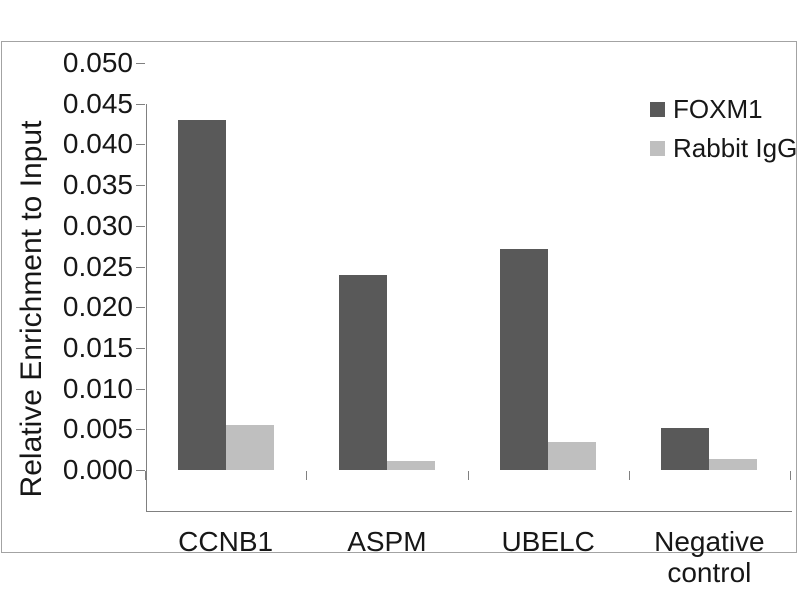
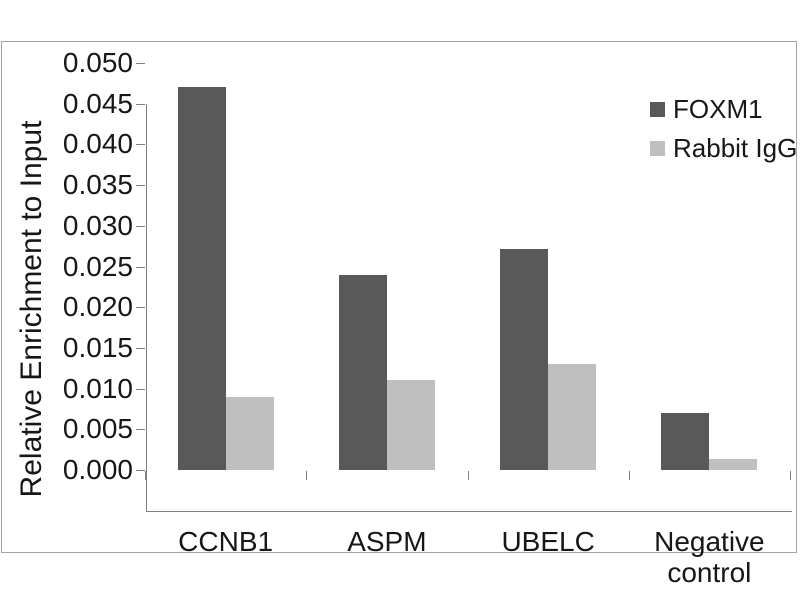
FOXM1/CCNB1: 0.043 -> 0.047
Rabbit IgG/CCNB1: 0.005 -> 0.009
Rabbit IgG/ASPM: 0.001 -> 0.011
Rabbit IgG/UBELC: 0.004 -> 0.013
FOXM1/Negative control: 0.005 -> 0.007
